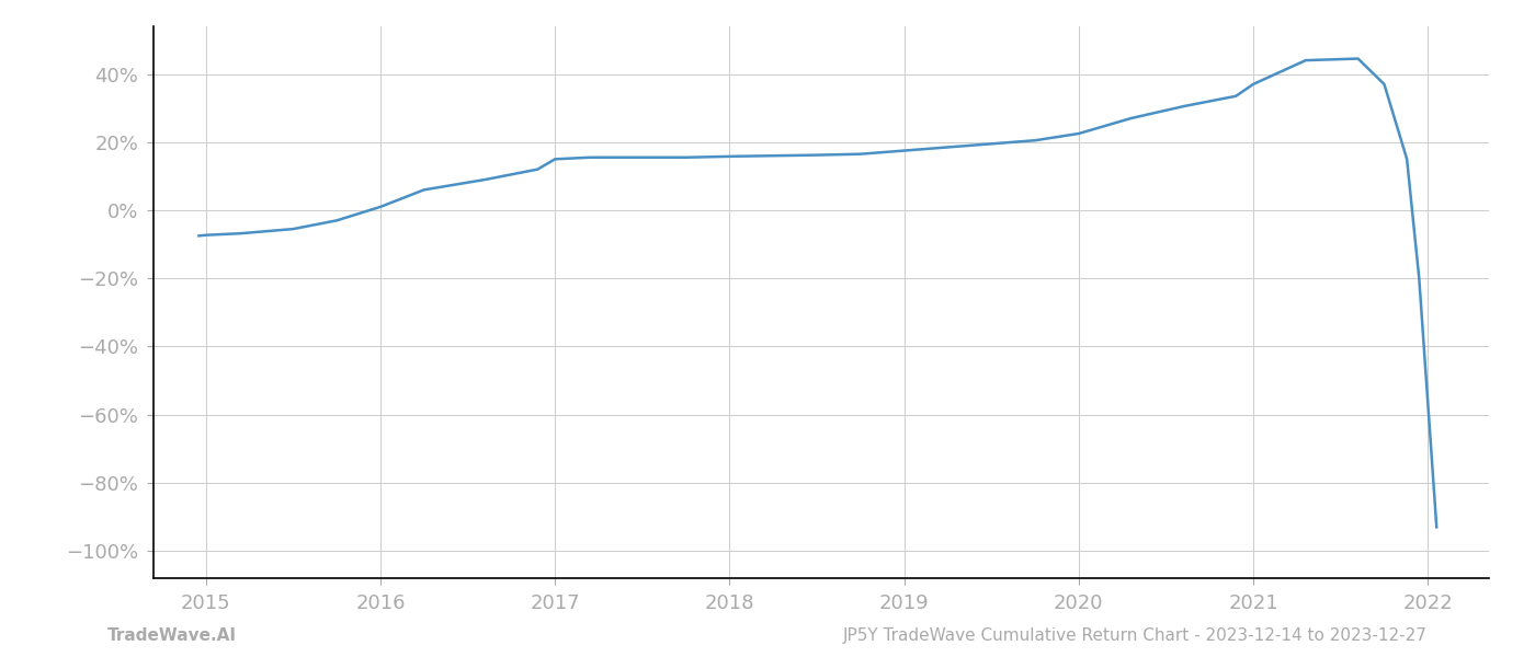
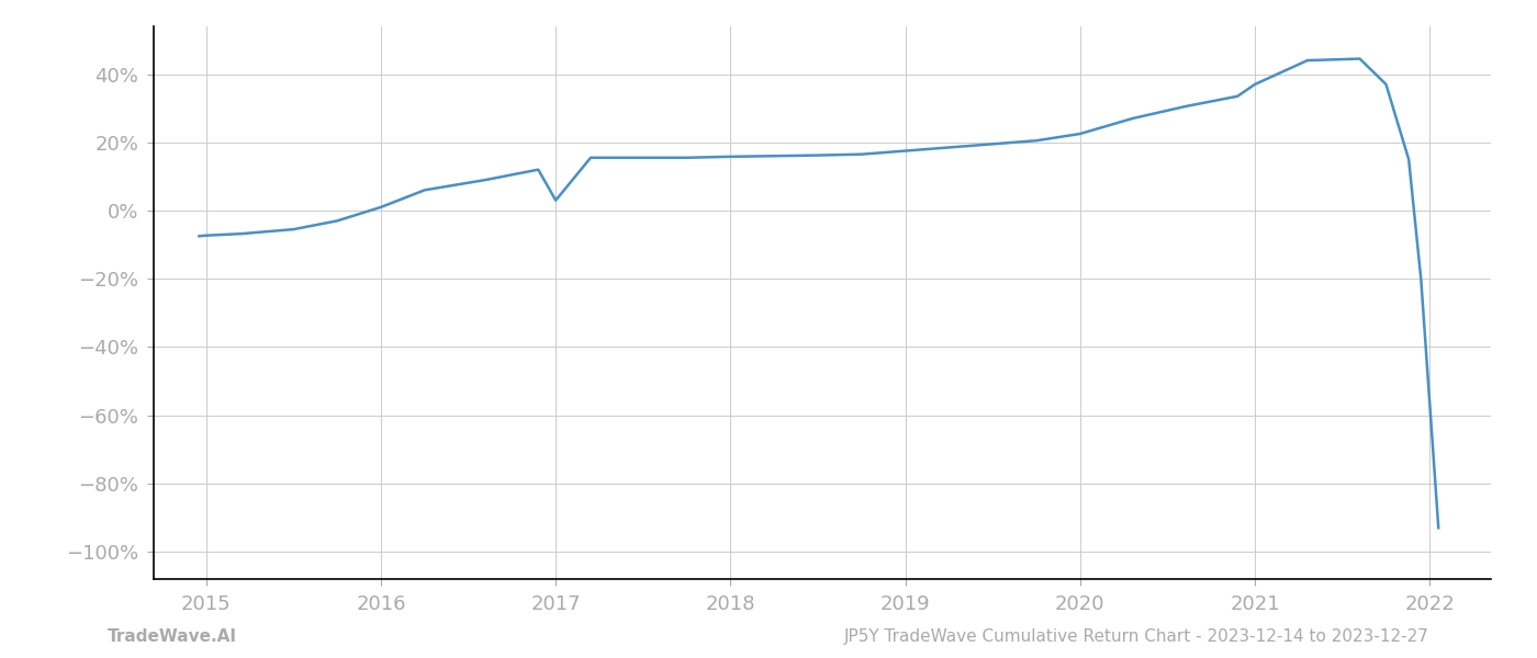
2017: 15.0% -> 3.0%
